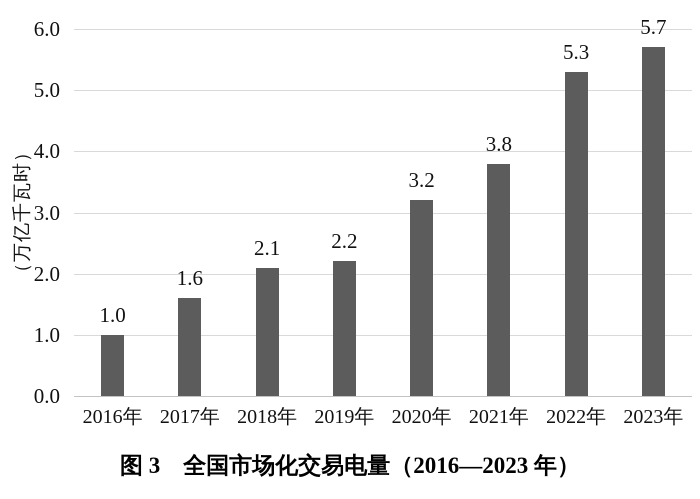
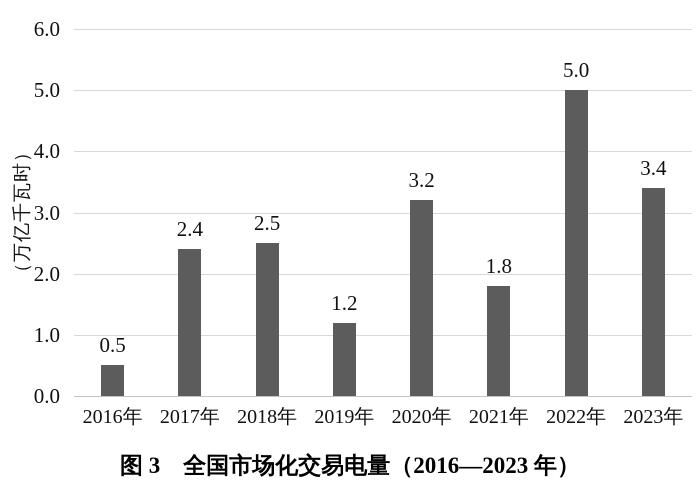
2016年: 1.0 -> 0.5
2017年: 1.6 -> 2.4
2018年: 2.1 -> 2.5
2019年: 2.2 -> 1.2
2021年: 3.8 -> 1.8
2022年: 5.3 -> 5.0
2023年: 5.7 -> 3.4
